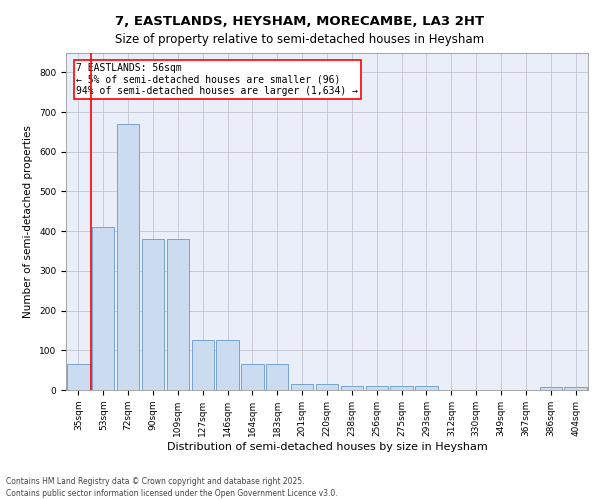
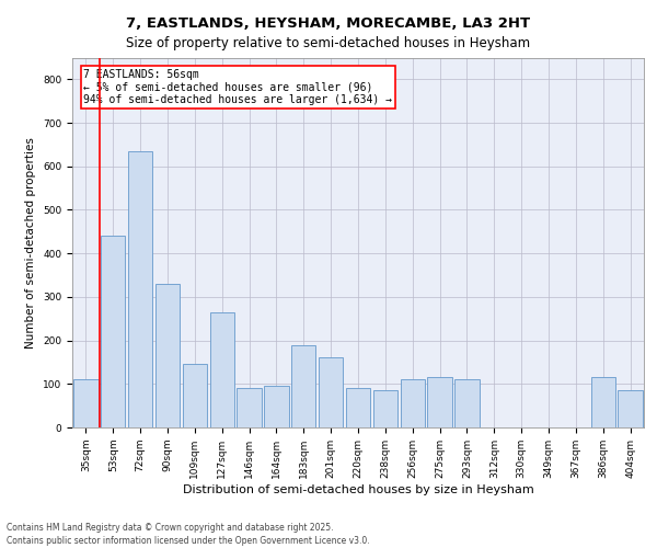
35sqm: 65 -> 110
53sqm: 410 -> 440
72sqm: 670 -> 635
90sqm: 380 -> 330
109sqm: 380 -> 145
127sqm: 125 -> 265
146sqm: 125 -> 90
164sqm: 65 -> 95
183sqm: 65 -> 190
201sqm: 15 -> 160
220sqm: 15 -> 90
238sqm: 10 -> 85
256sqm: 10 -> 110
275sqm: 10 -> 115
293sqm: 10 -> 110
386sqm: 8 -> 115
404sqm: 8 -> 85
